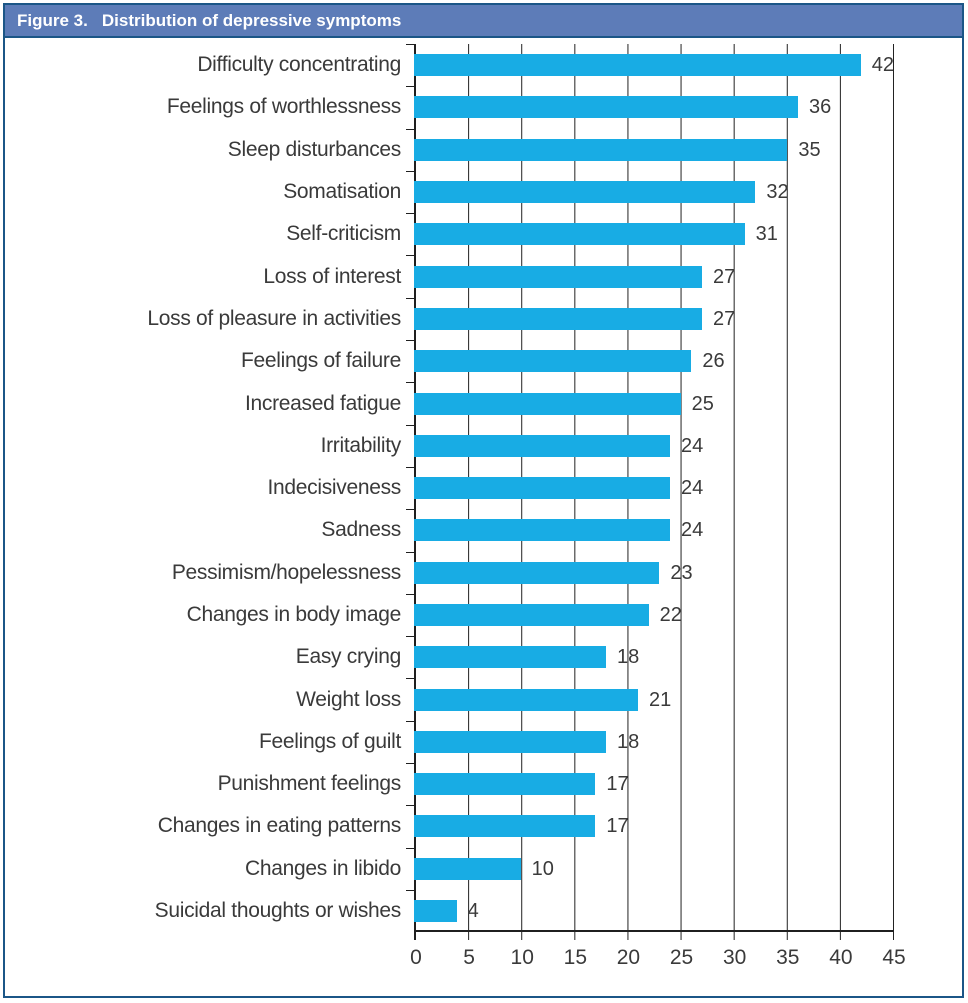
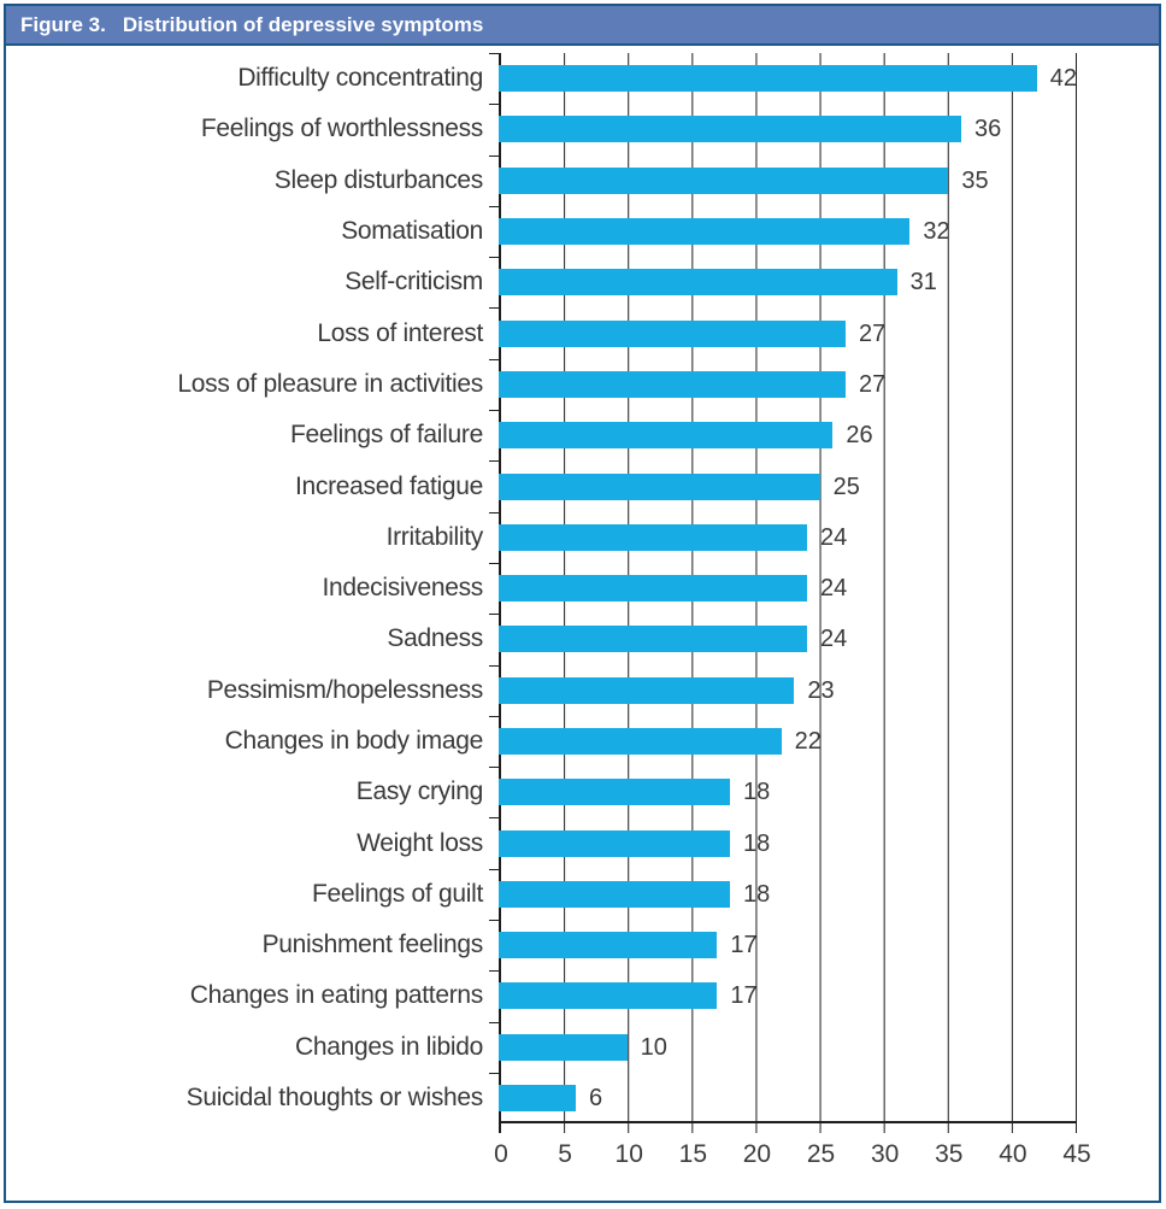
Weight loss: 21 -> 18
Suicidal thoughts or wishes: 4 -> 6
